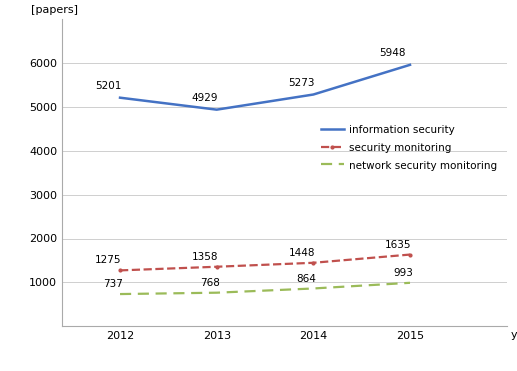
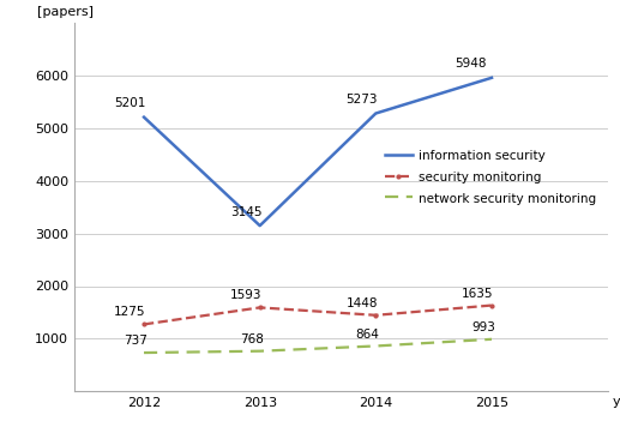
information security/2013: 4929 -> 3145
security monitoring/2013: 1358 -> 1593
